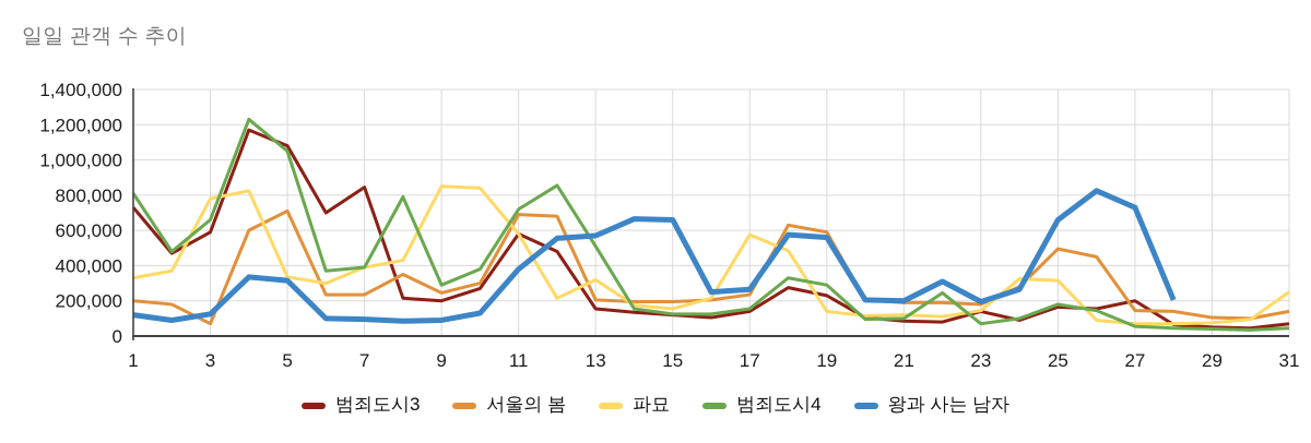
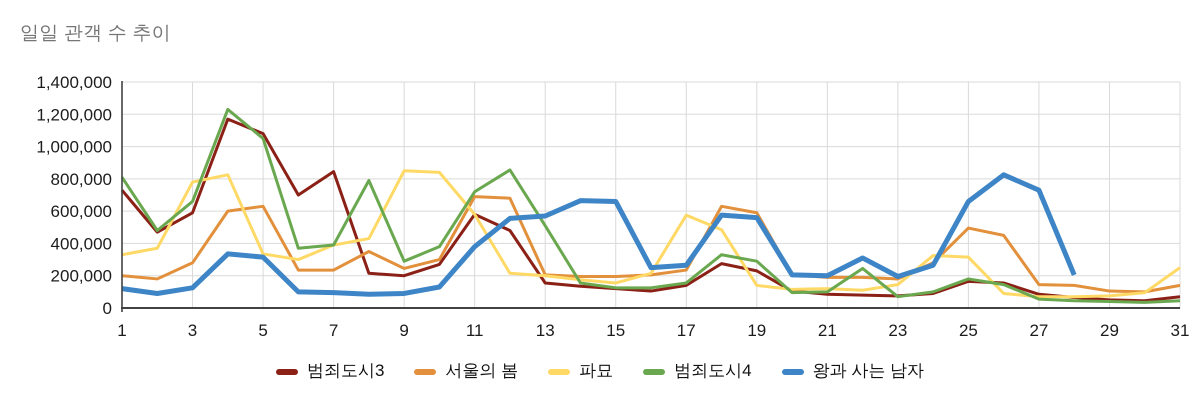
서울의 봄/3: 70000 -> 280000
서울의 봄/5: 710000 -> 630000
파묘/13: 320000 -> 200000
범죄도시3/23: 140000 -> 80000
범죄도시3/27: 200000 -> 80000
